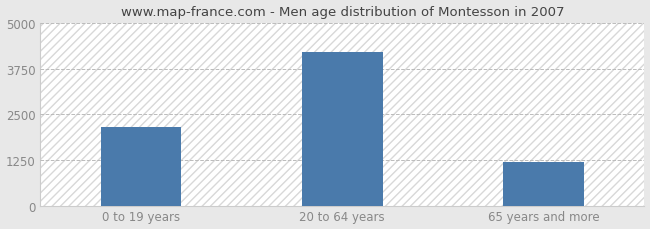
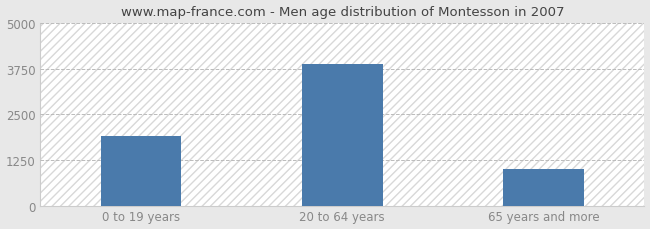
0 to 19 years: 2150 -> 1900
20 to 64 years: 4200 -> 3880
65 years and more: 1200 -> 1000
